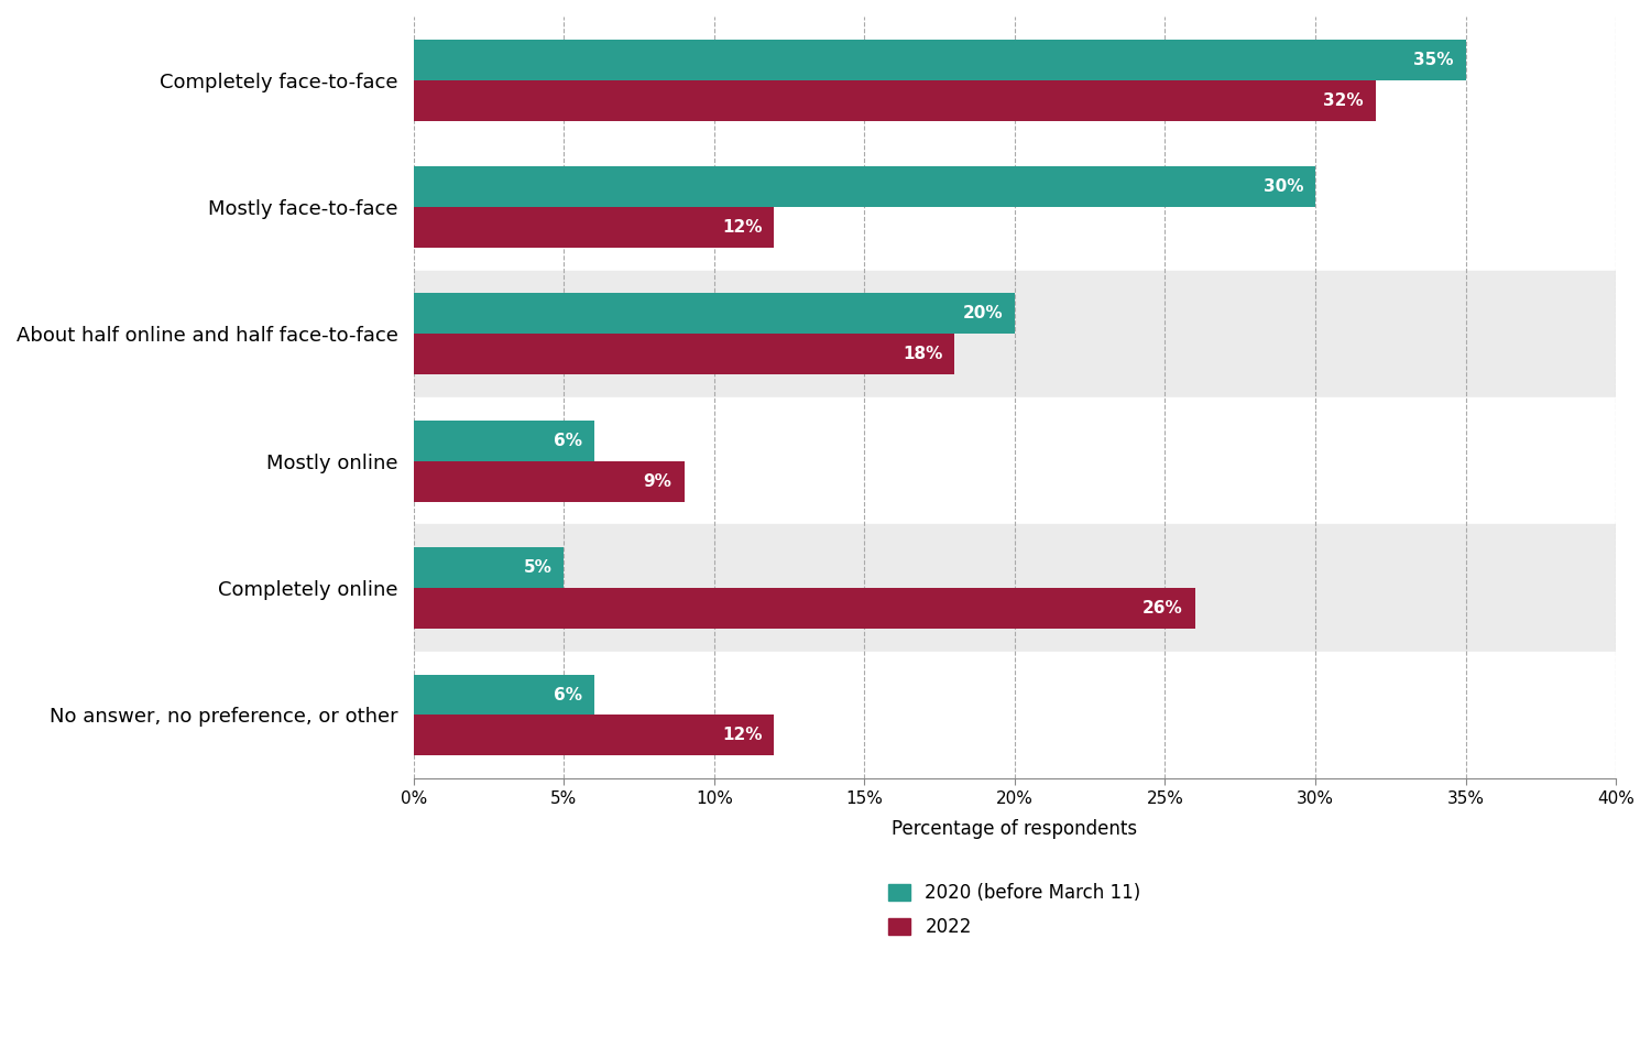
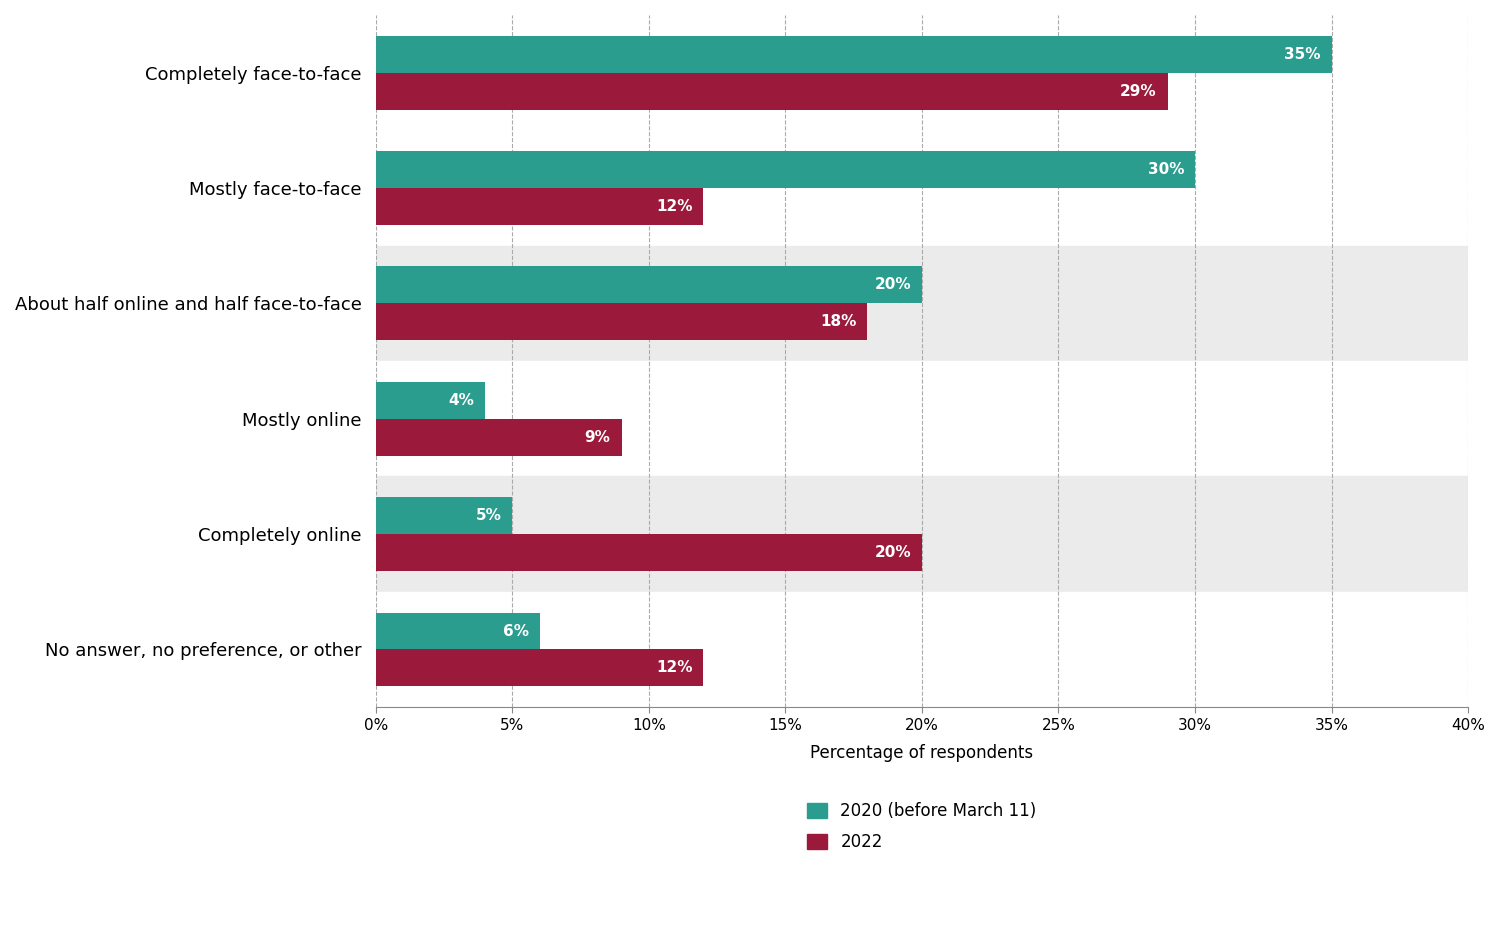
2022/Completely face-to-face: 32% -> 29%
2020 (before March 11)/Mostly online: 6% -> 4%
2022/Completely online: 26% -> 20%
